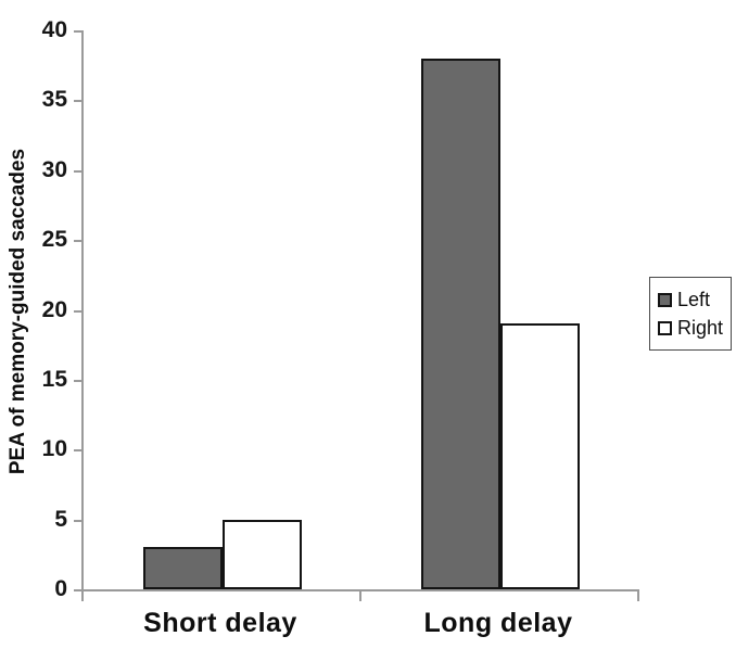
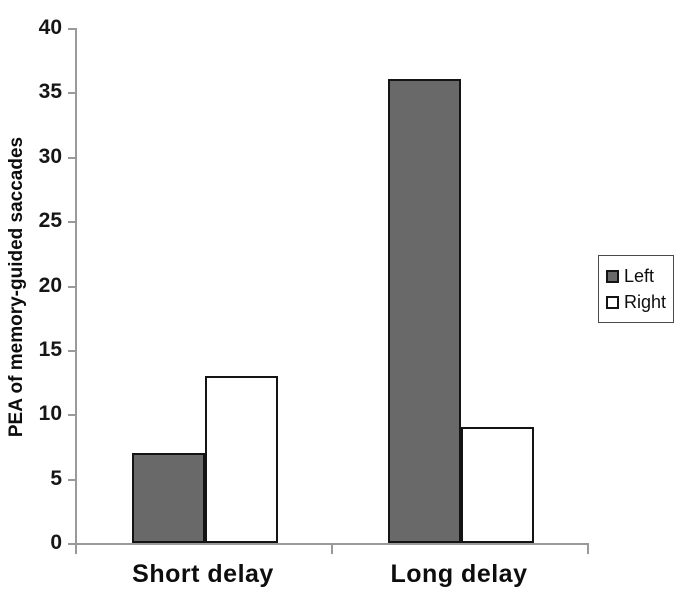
Left/Short delay: 3 -> 7
Right/Short delay: 5 -> 13
Left/Long delay: 38 -> 36
Right/Long delay: 19 -> 9
